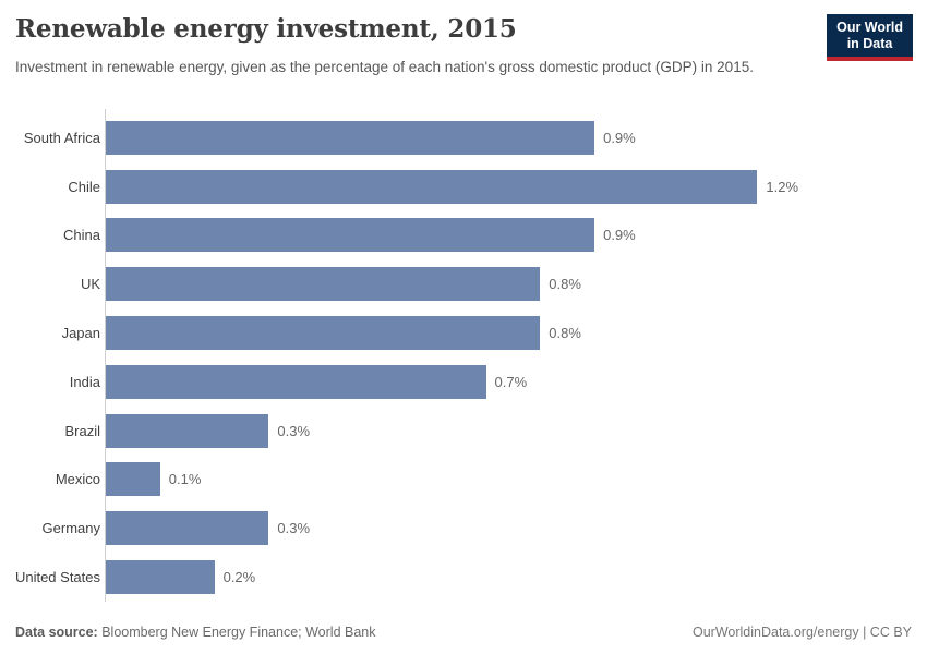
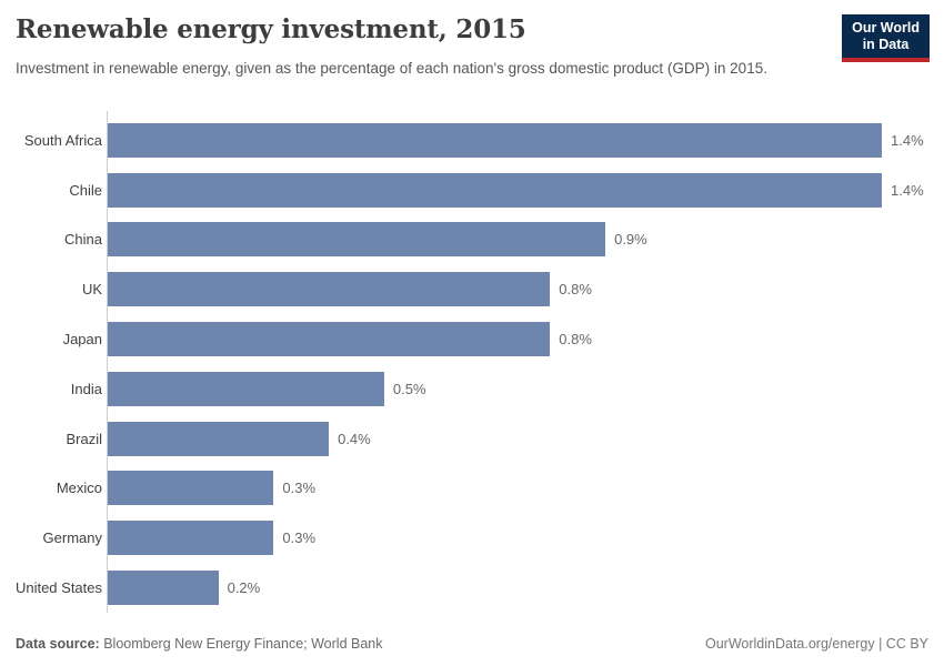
South Africa: 0.9% -> 1.4%
Chile: 1.2% -> 1.4%
India: 0.7% -> 0.5%
Brazil: 0.3% -> 0.4%
Mexico: 0.1% -> 0.3%
